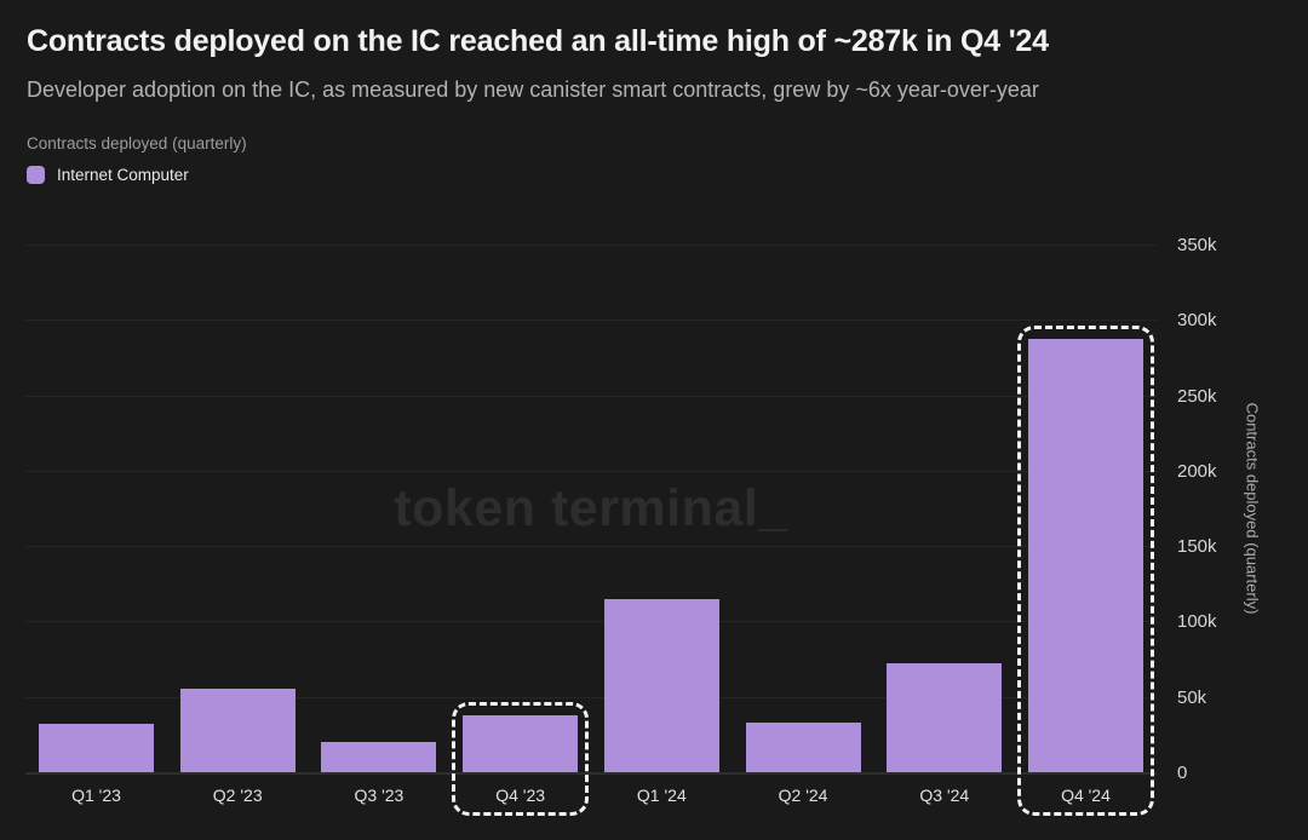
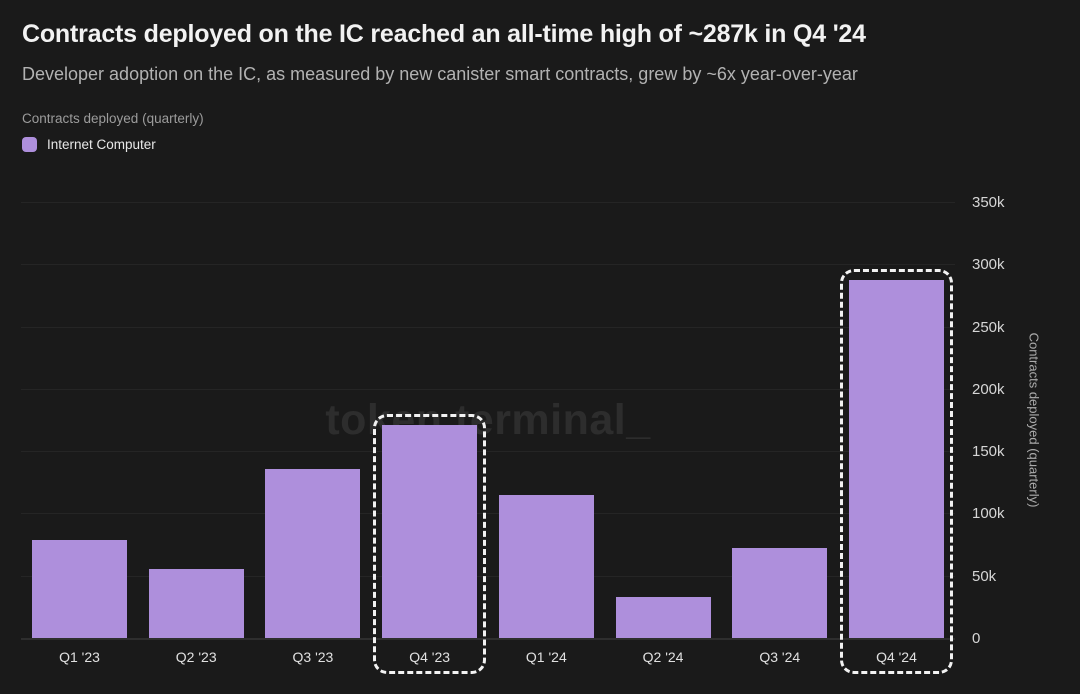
Q1 '23: 32k -> 79k
Q3 '23: 20k -> 136k
Q4 '23: 38k -> 171k
